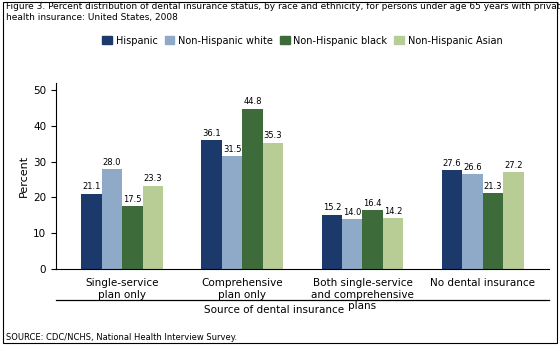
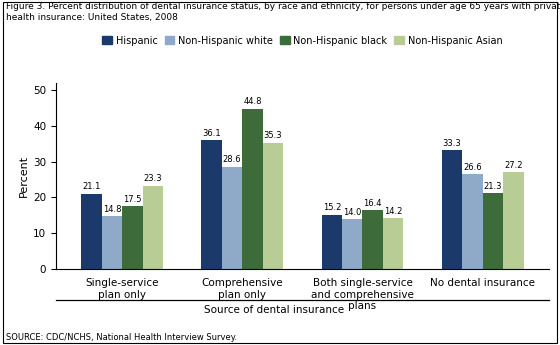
Non-Hispanic white/Single-service plan only: 28.0 -> 14.8
Non-Hispanic white/Comprehensive plan only: 31.5 -> 28.6
Hispanic/No dental insurance: 27.6 -> 33.3
